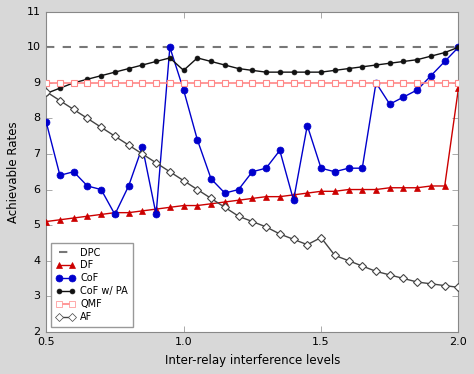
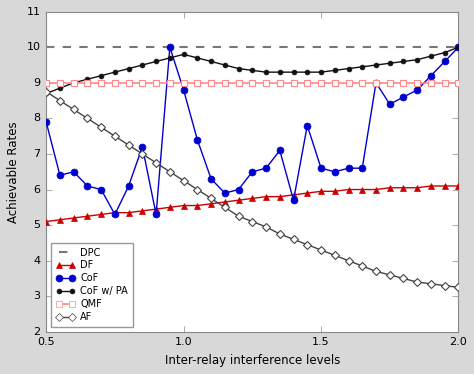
CoF w/ PA/1.0: 9.35 -> 9.80
AF/1.5: 4.65 -> 4.30
DF/2.0: 8.85 -> 6.10
